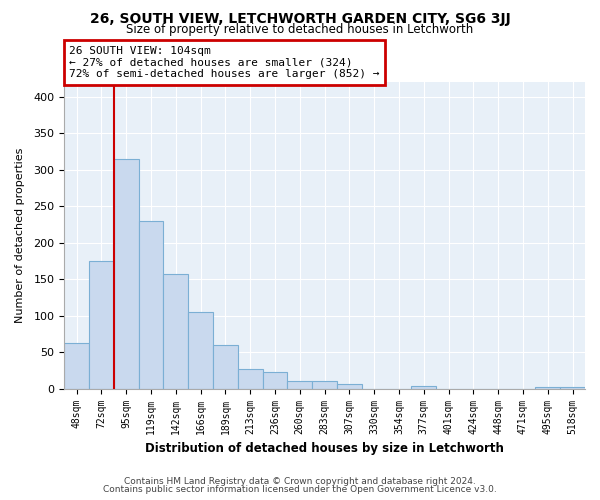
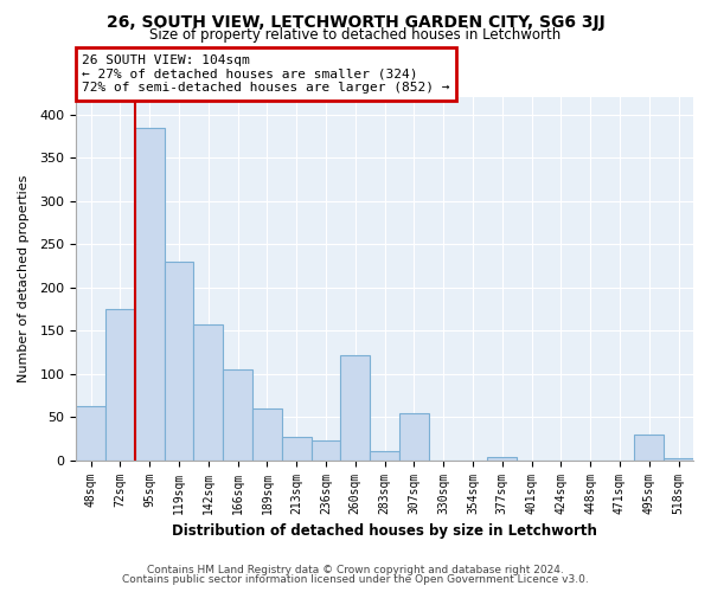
95sqm: 315 -> 384
260sqm: 11 -> 122
307sqm: 6 -> 54
495sqm: 3 -> 30
